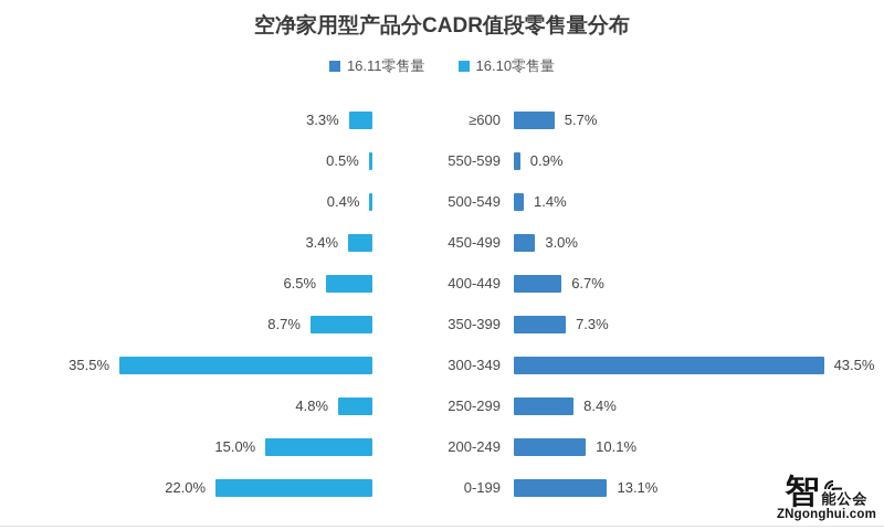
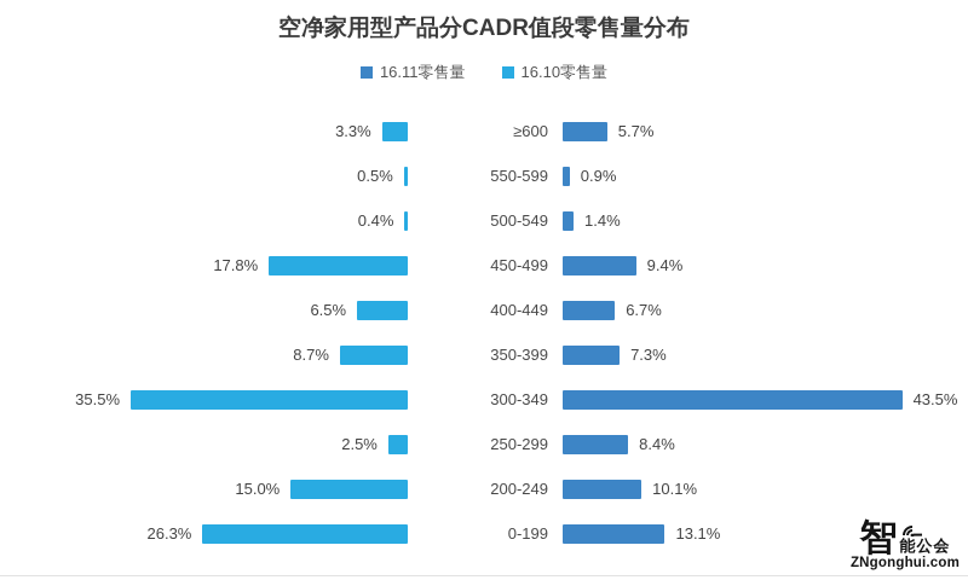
16.11零售量/450-499: 3.0% -> 9.4%
16.10零售量/450-499: 3.4% -> 17.8%
16.10零售量/250-299: 4.8% -> 2.5%
16.10零售量/0-199: 22.0% -> 26.3%
